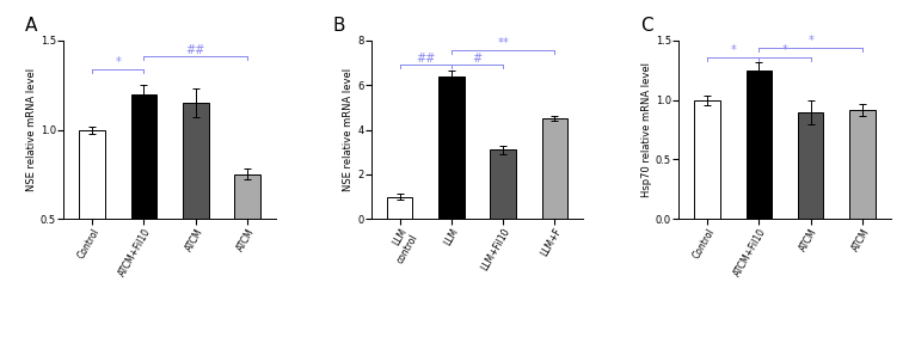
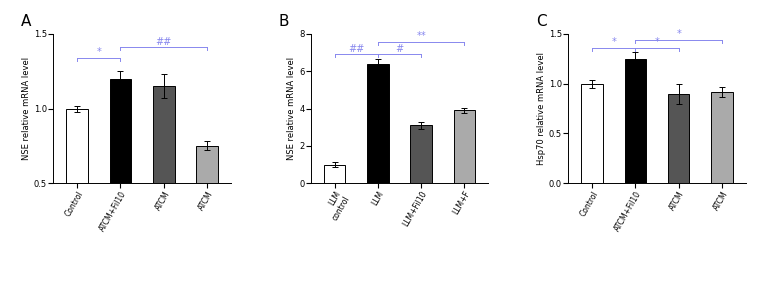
LLM+F: 4.5 -> 3.9
